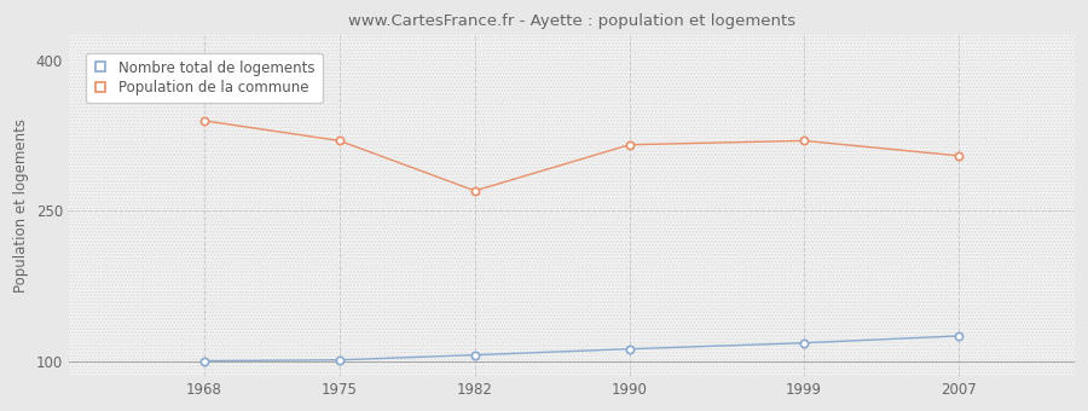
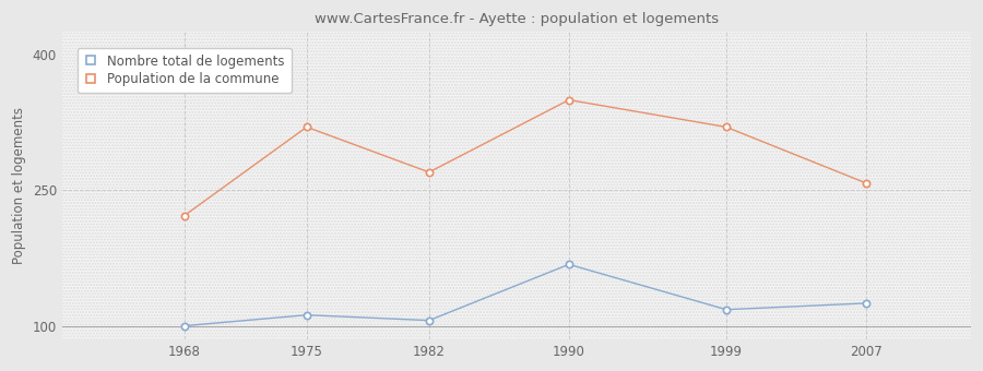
Population de la commune/1968: 340 -> 222
Nombre total de logements/1975: 101 -> 112
Nombre total de logements/1990: 112 -> 168
Population de la commune/1990: 316 -> 350
Population de la commune/2007: 305 -> 258
